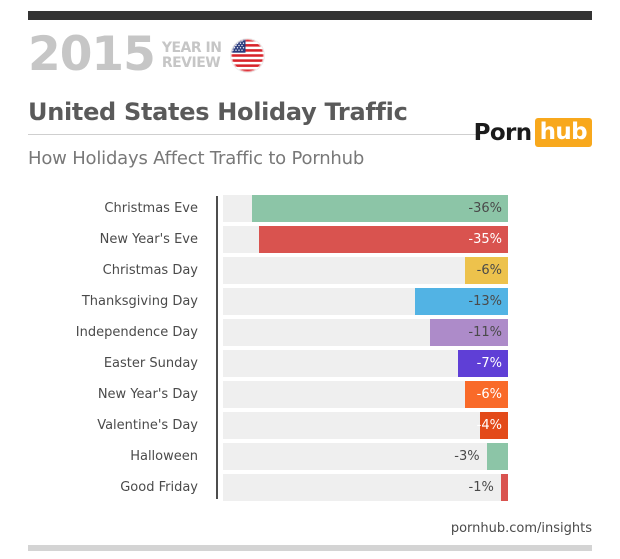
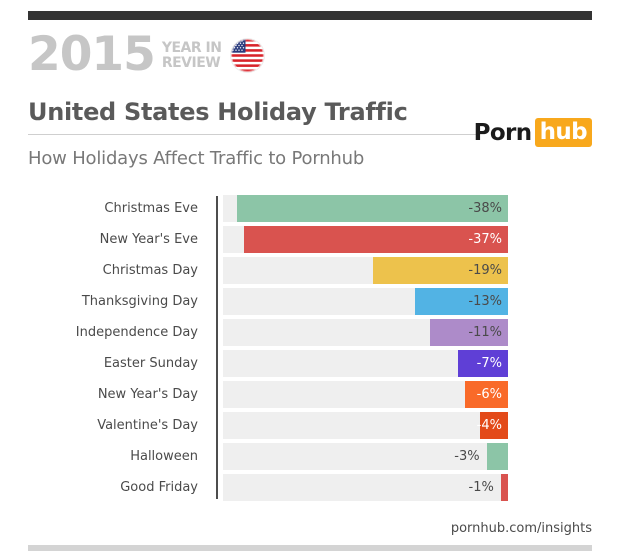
Christmas Eve: -36% -> -38%
New Year's Eve: -35% -> -37%
Christmas Day: -6% -> -19%
